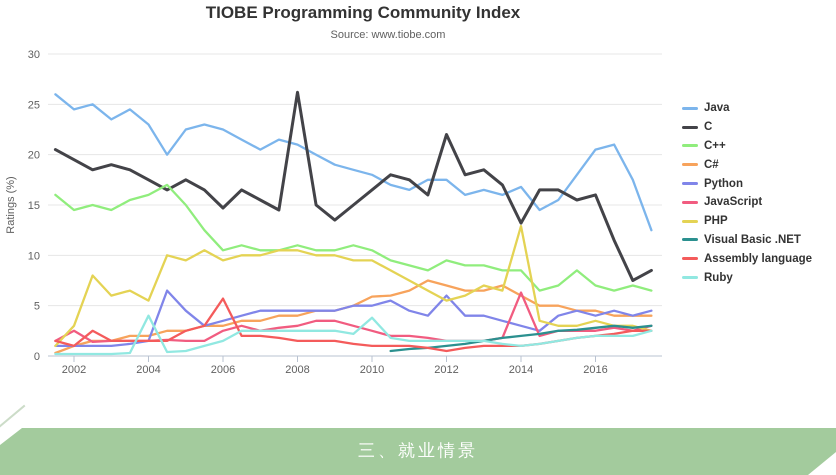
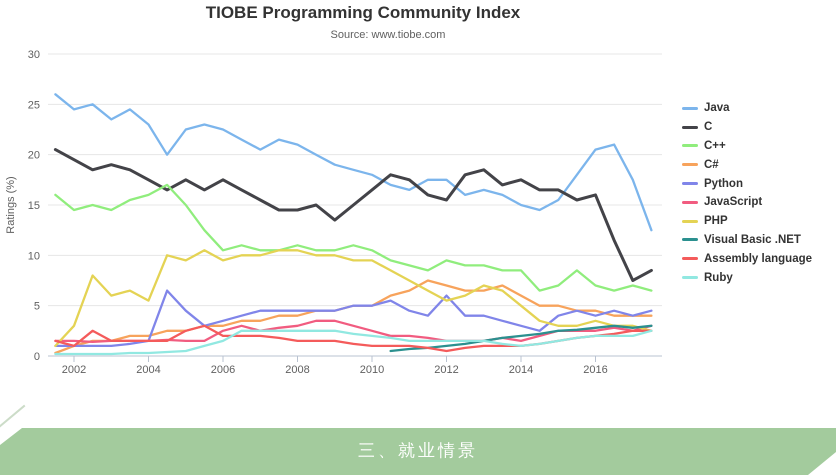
JavaScript/2002: 2.5 -> 1.5
Ruby/2004: 4.0 -> 0.3
C/2006: 14.7 -> 17.5
Assembly language/2006: 5.7 -> 2.0
C/2008: 26.2 -> 14.5
C#/2010: 5.9 -> 5.0
Ruby/2010: 3.8 -> 2.0
C/2012: 22.0 -> 15.5
Java/2014: 16.8 -> 15.0
C/2014: 13.2 -> 17.5
JavaScript/2014: 6.3 -> 1.5
PHP/2014: 12.9 -> 5.0
